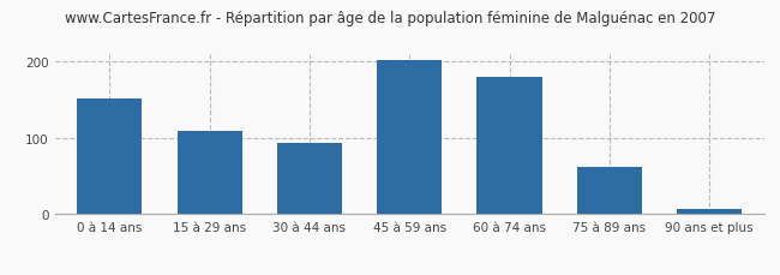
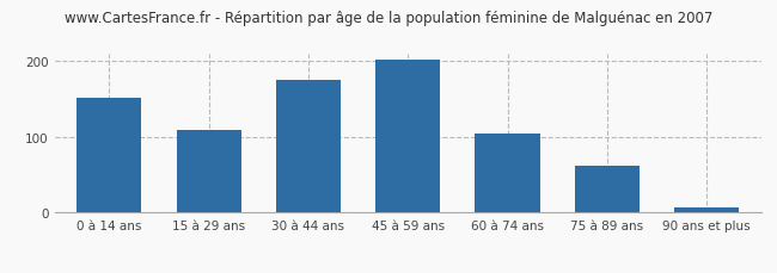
30 à 44 ans: 94 -> 175
60 à 74 ans: 180 -> 105
